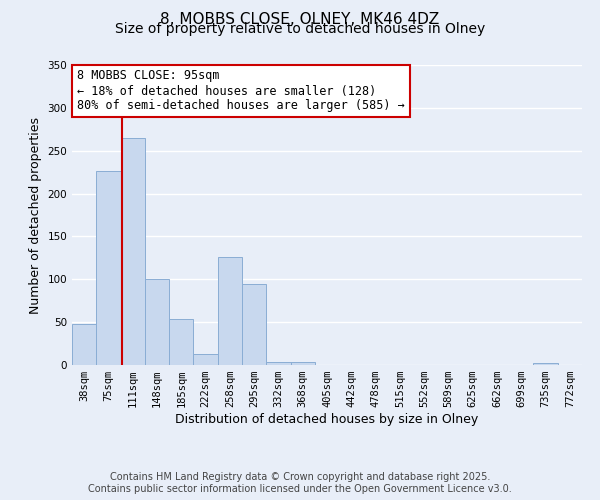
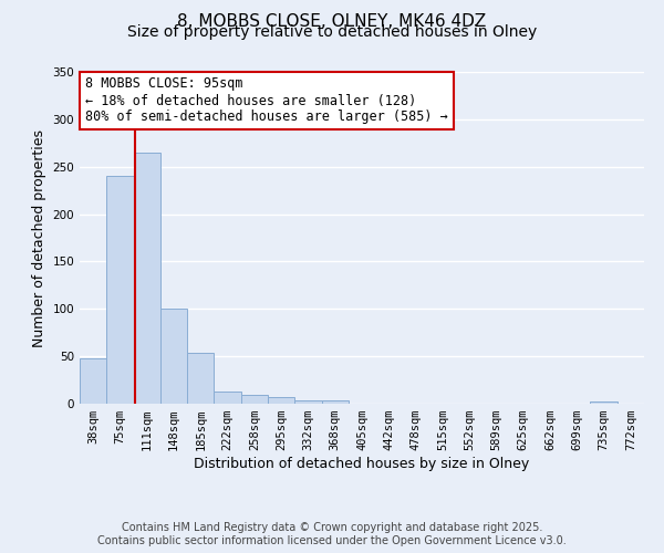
75sqm: 226 -> 240
258sqm: 126 -> 9
295sqm: 94 -> 7
